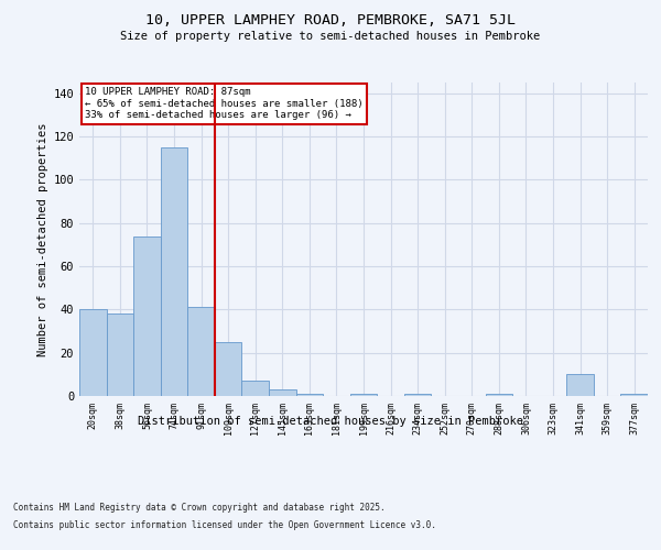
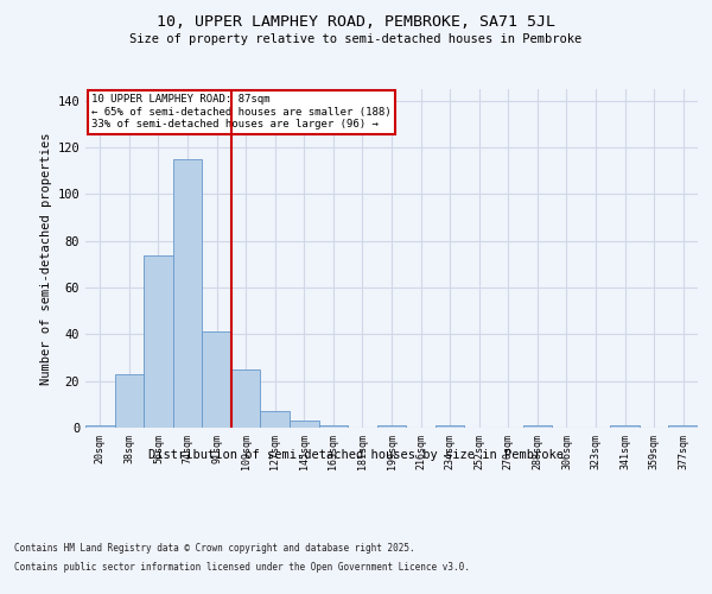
20sqm: 40 -> 1
38sqm: 38 -> 23
341sqm: 10 -> 1
